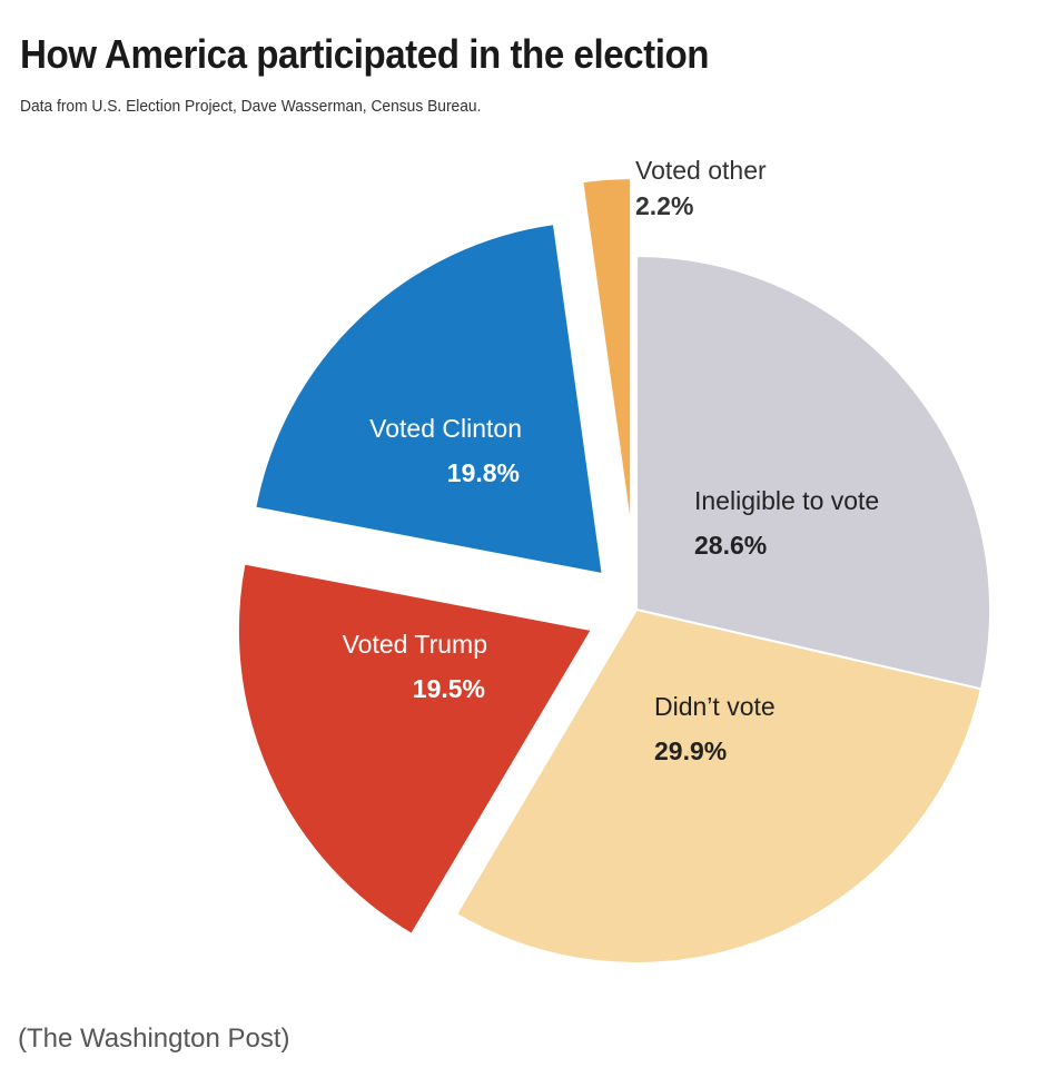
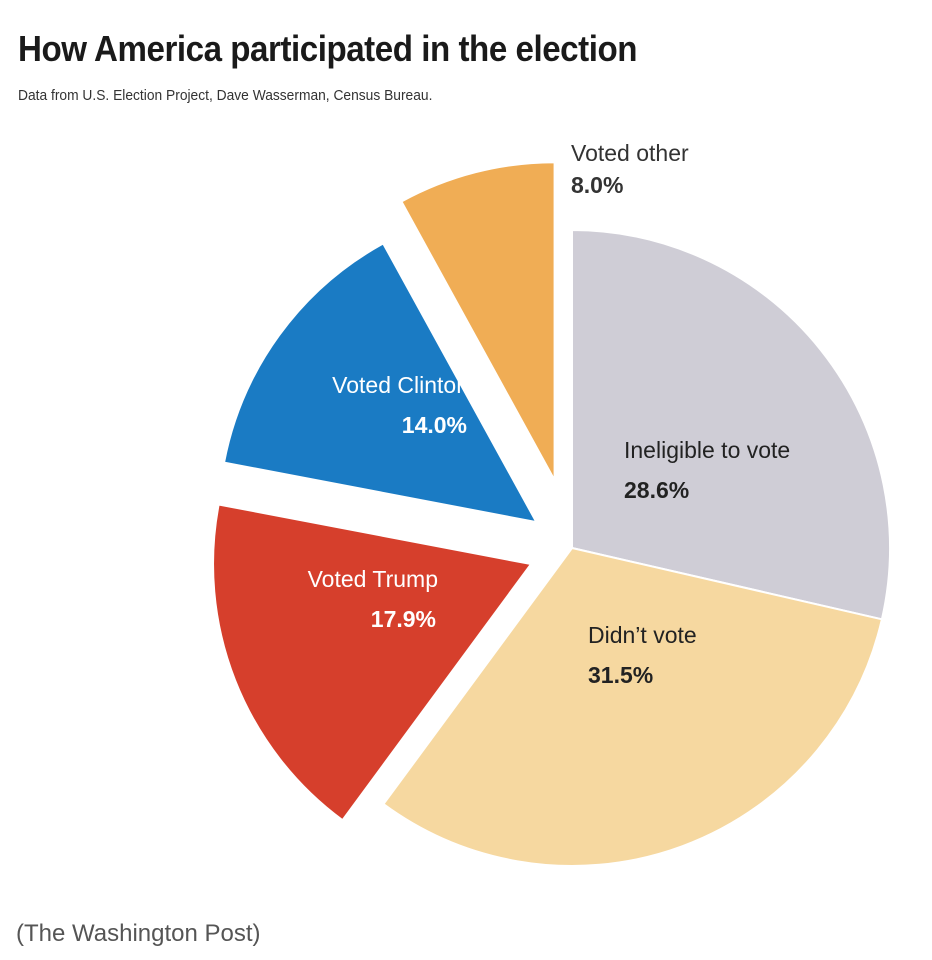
Didn’t vote: 29.9% -> 31.5%
Voted Trump: 19.5% -> 17.9%
Voted Clinton: 19.8% -> 14.0%
Voted other: 2.2% -> 8.0%
